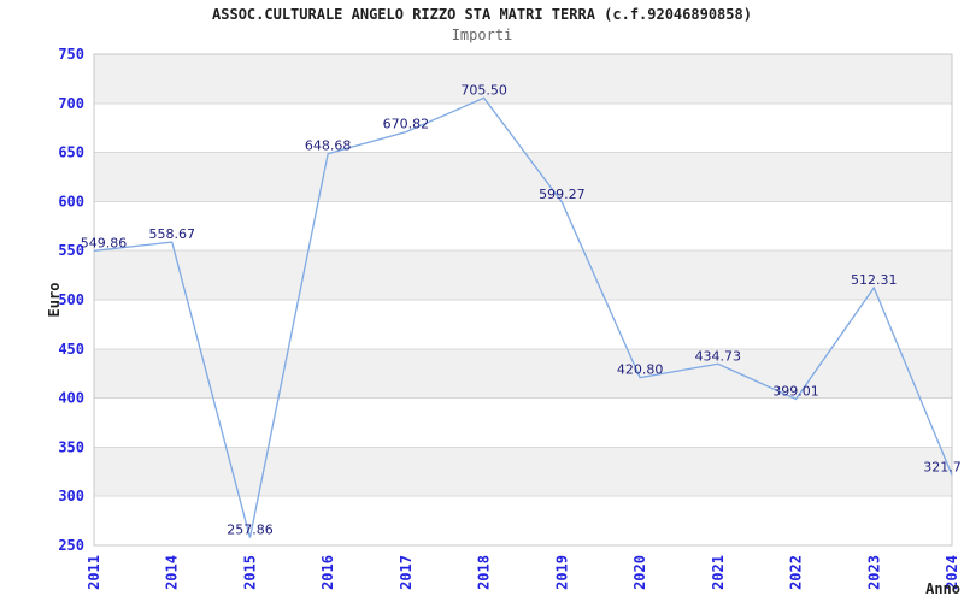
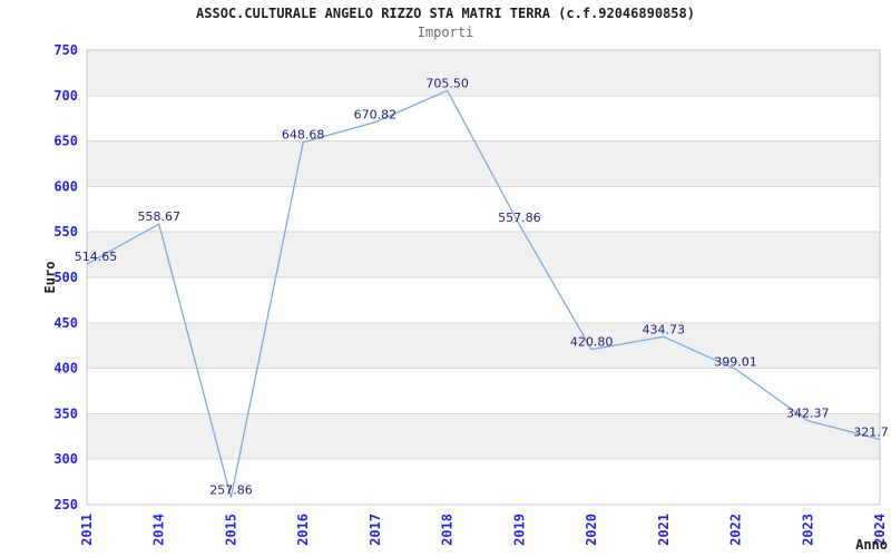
2011: 549.86 -> 514.65
2019: 599.27 -> 557.86
2023: 512.31 -> 342.37
